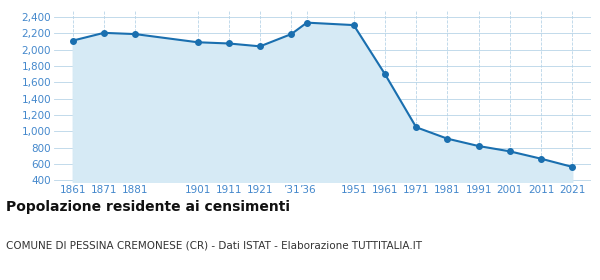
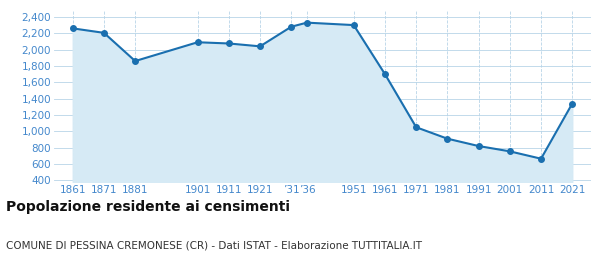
1861: 2,110 -> 2,260
1881: 2,190 -> 1,860
’31: 2,190 -> 2,280
2021: 560 -> 1,340
